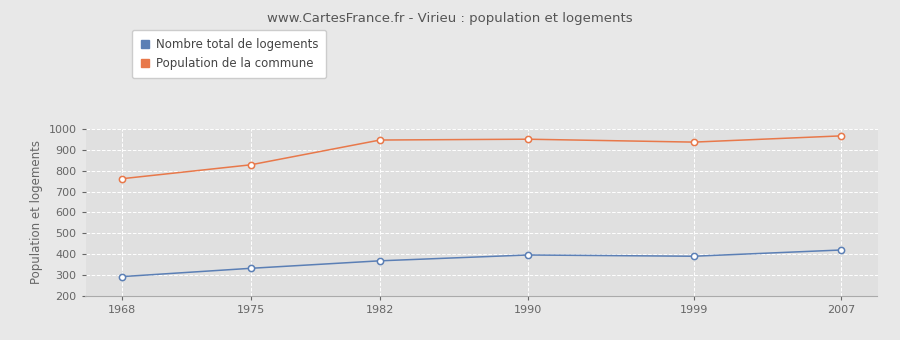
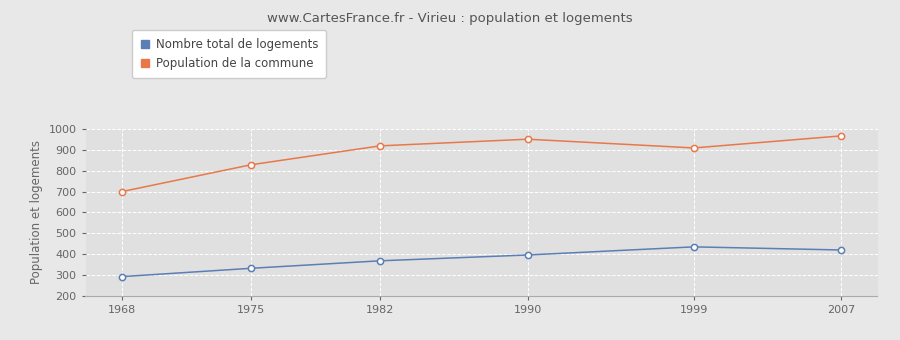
Population de la commune/1968: 762 -> 700
Population de la commune/1982: 948 -> 920
Nombre total de logements/1999: 390 -> 435
Population de la commune/1999: 938 -> 910
